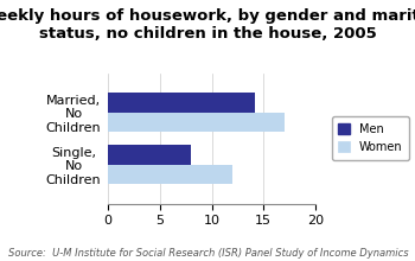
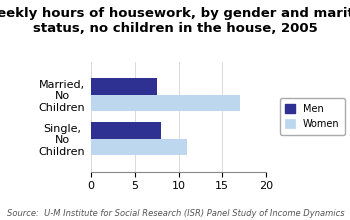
Men/Married, No Children: 14.2 -> 7.5
Women/Single, No Children: 12 -> 11
